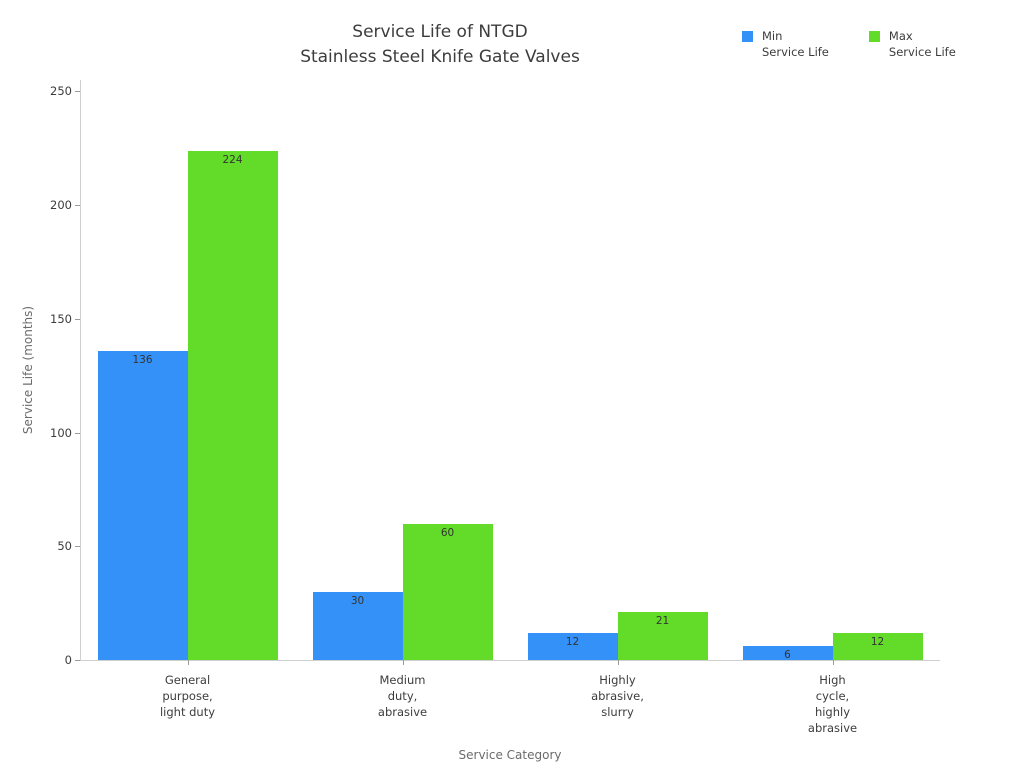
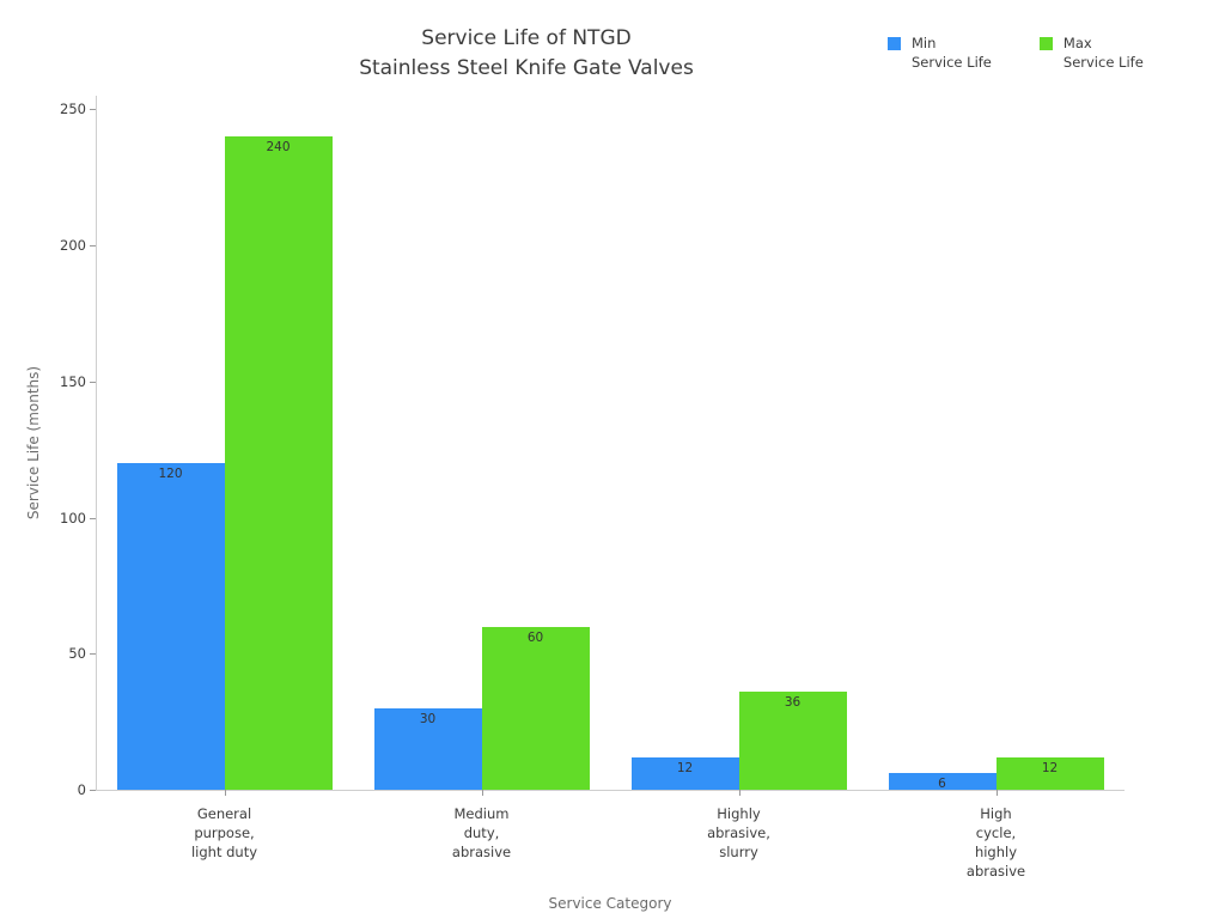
Min Service Life/General purpose, light duty: 136 -> 120
Max Service Life/General purpose, light duty: 224 -> 240
Max Service Life/Highly abrasive, slurry: 21 -> 36
